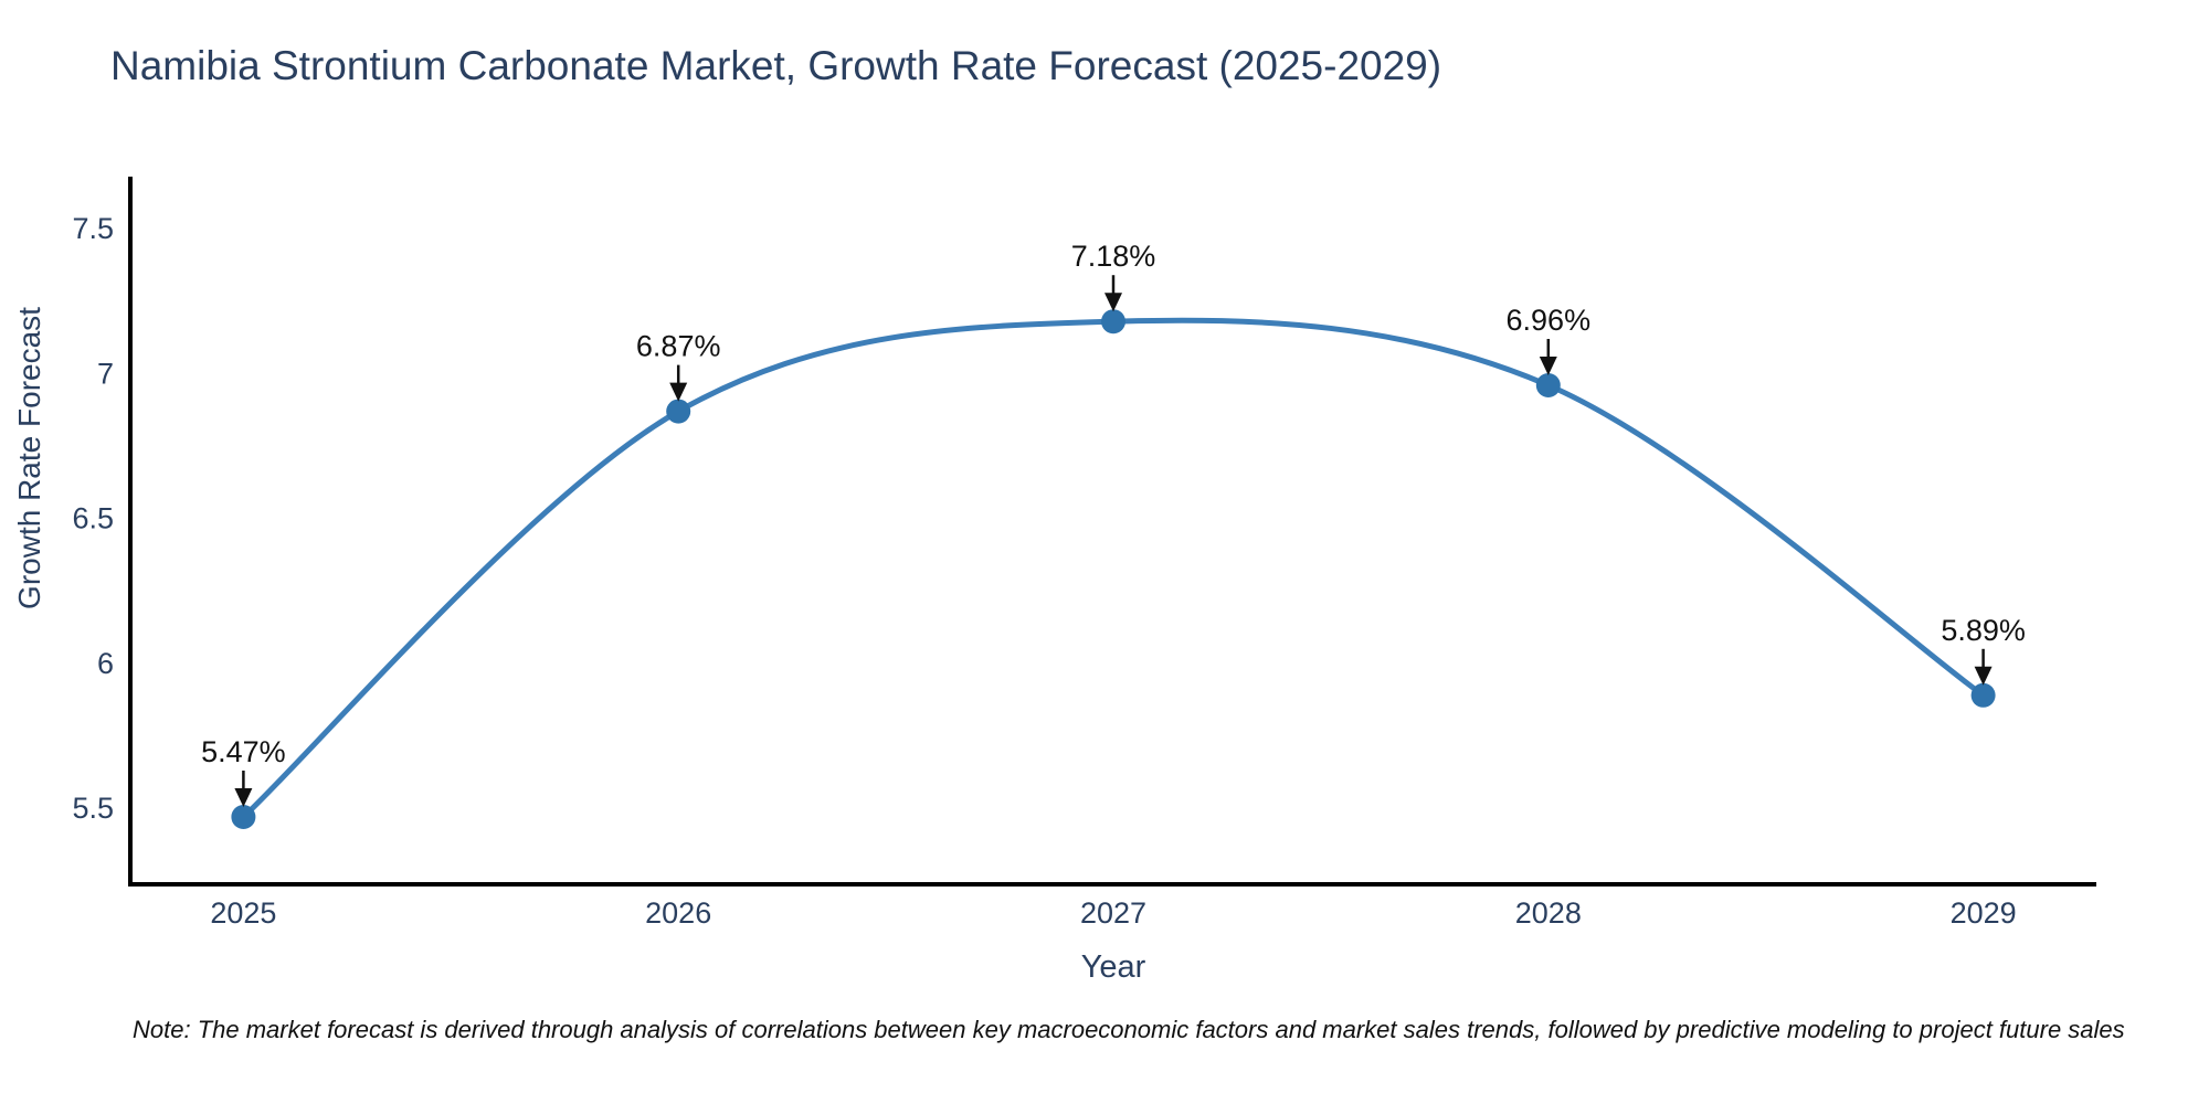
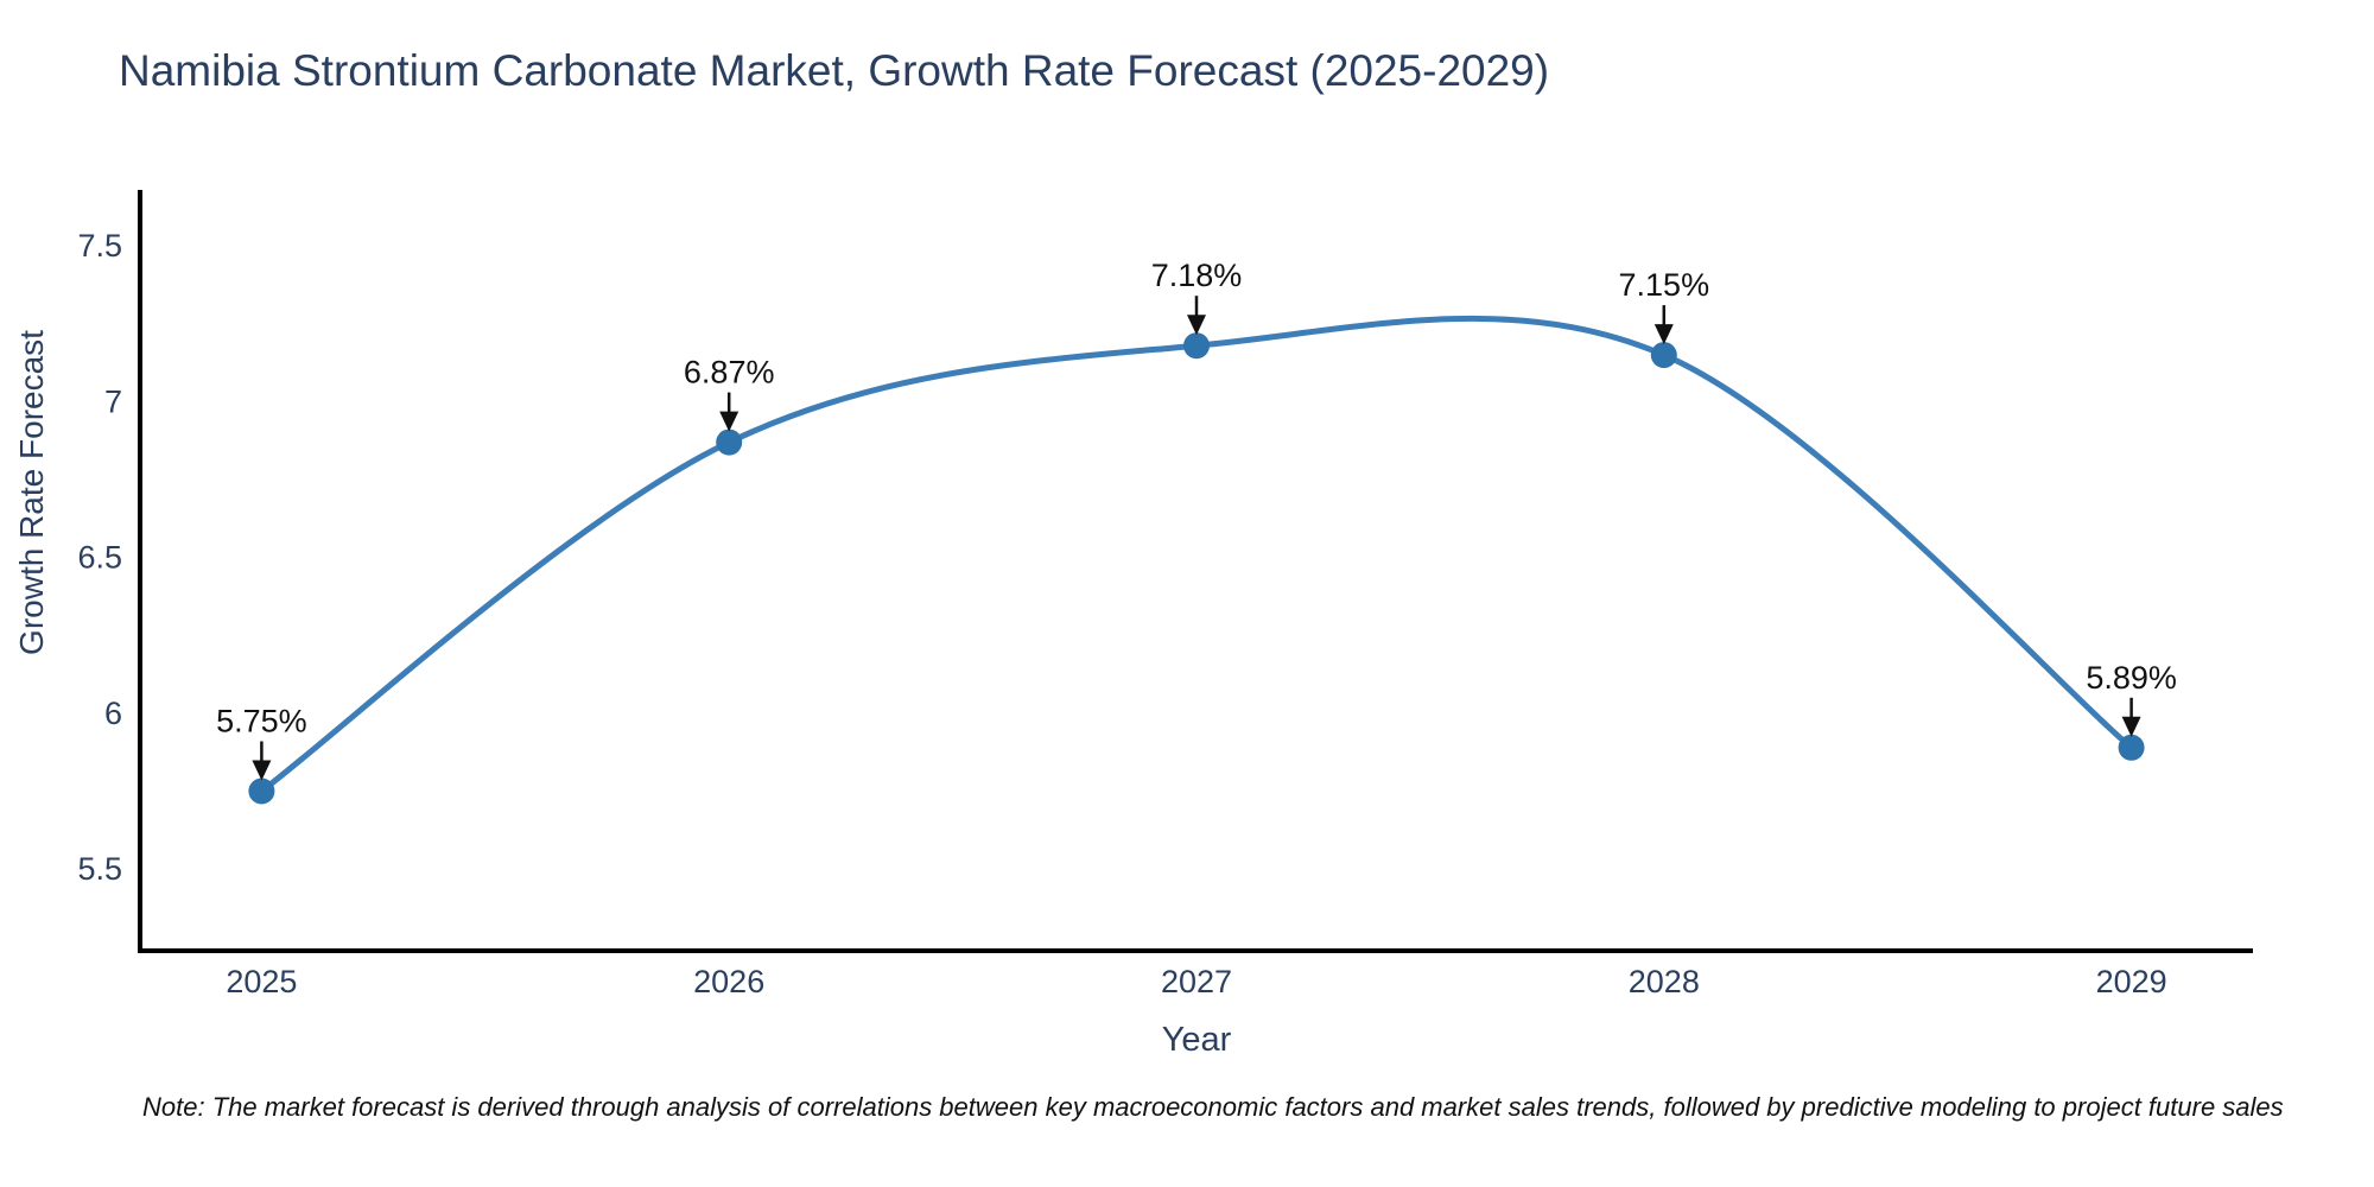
2025: 5.47% -> 5.75%
2028: 6.96% -> 7.15%
